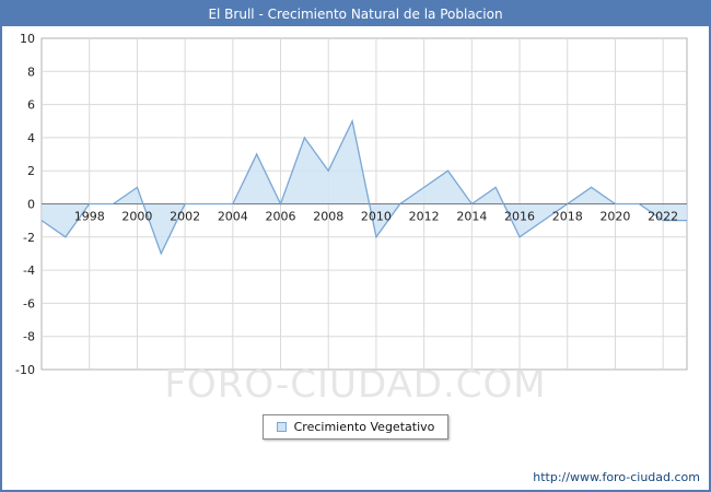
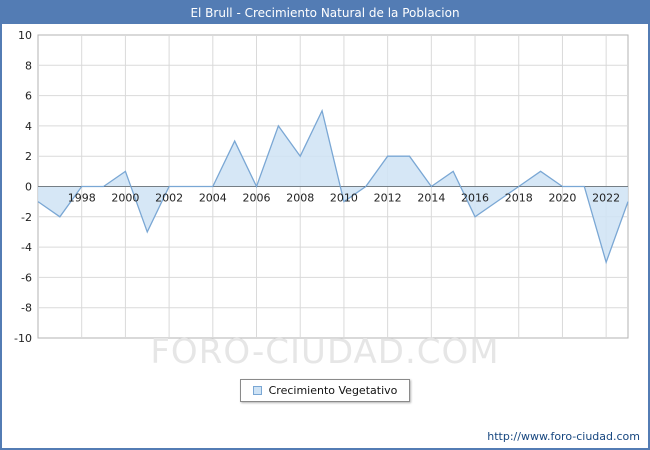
2010: -2 -> -1
2012: 1 -> 2
2022: -1 -> -5
